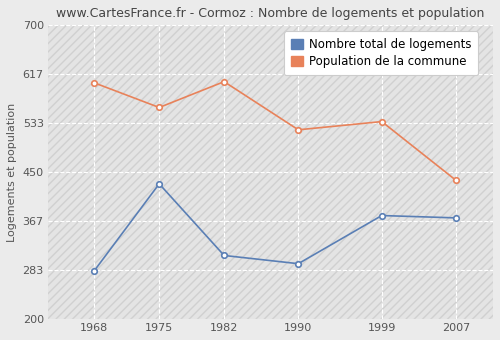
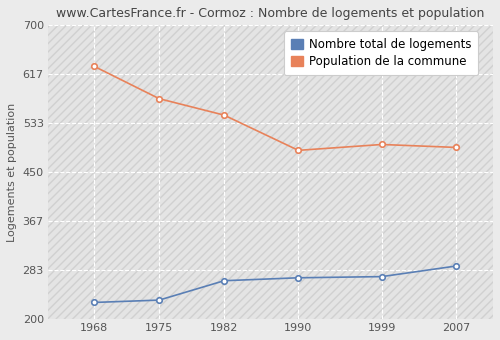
Nombre total de logements/1968: 282 -> 228
Population de la commune/1968: 602 -> 630
Nombre total de logements/1975: 430 -> 232
Population de la commune/1975: 560 -> 575
Nombre total de logements/1982: 308 -> 265
Population de la commune/1982: 604 -> 547
Nombre total de logements/1990: 294 -> 270
Population de la commune/1990: 522 -> 487
Nombre total de logements/1999: 376 -> 272
Population de la commune/1999: 536 -> 497
Nombre total de logements/2007: 372 -> 290
Population de la commune/2007: 436 -> 492
